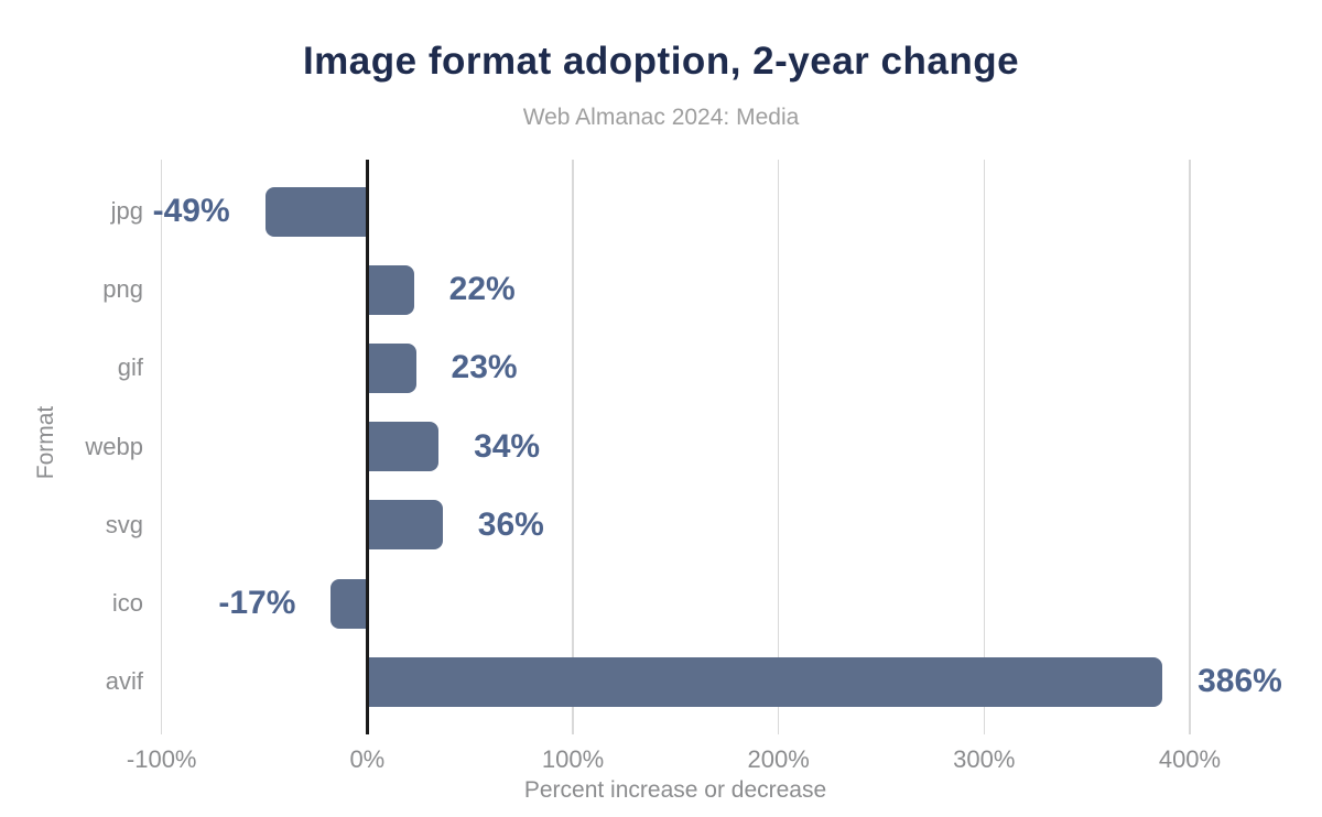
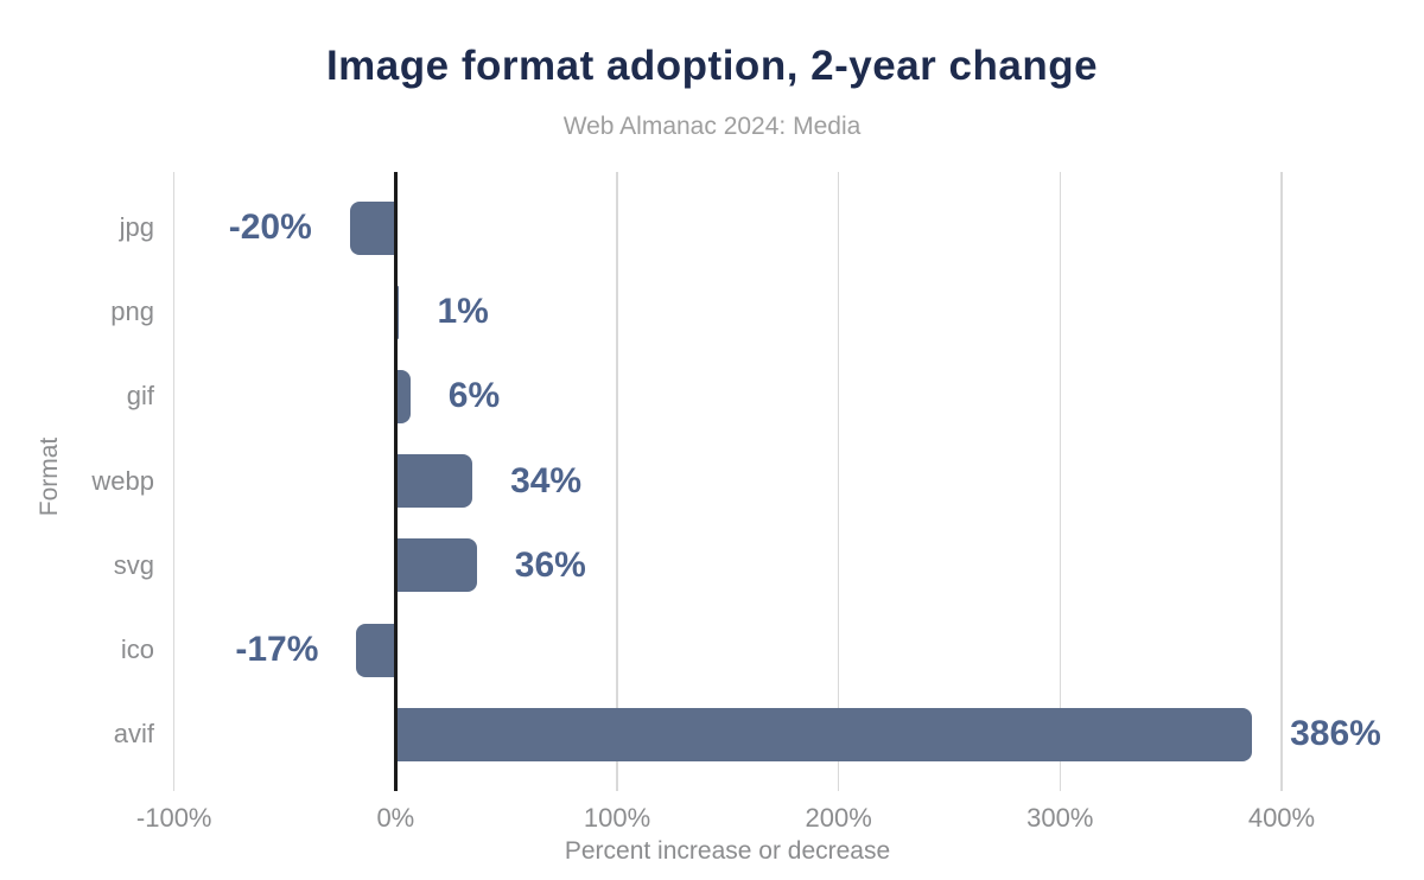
jpg: -49% -> -20%
png: 22% -> 1%
gif: 23% -> 6%
